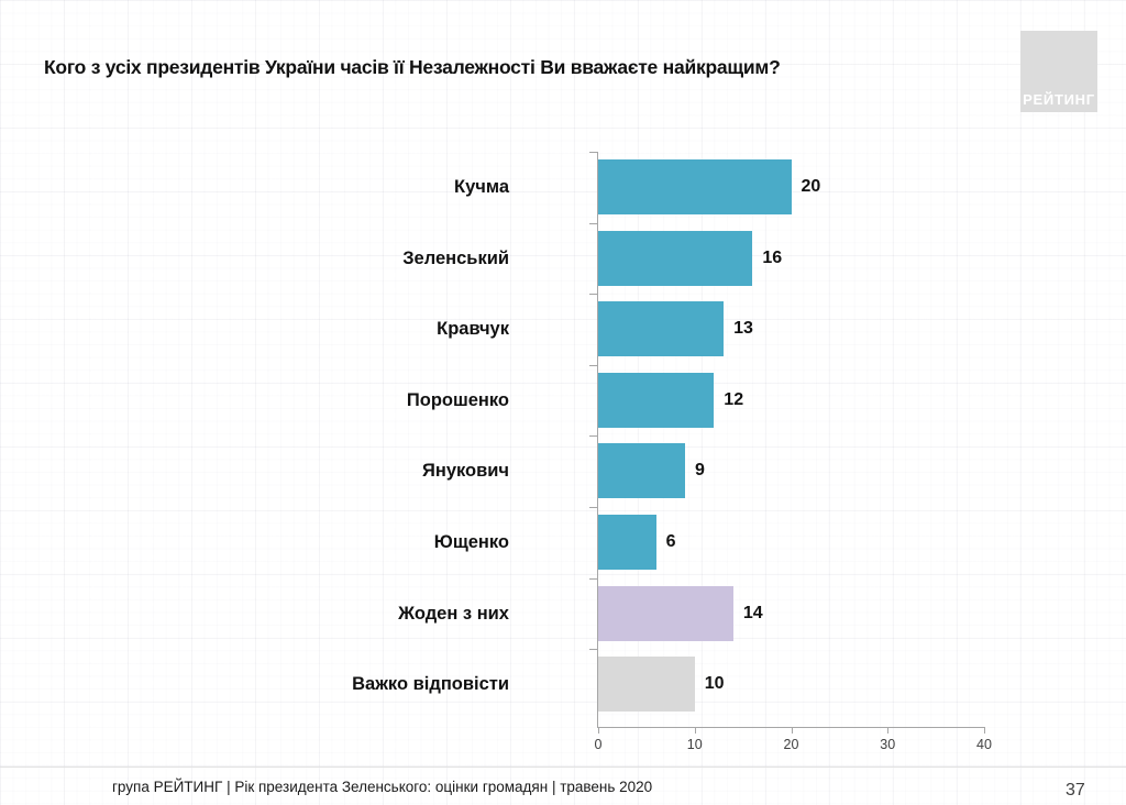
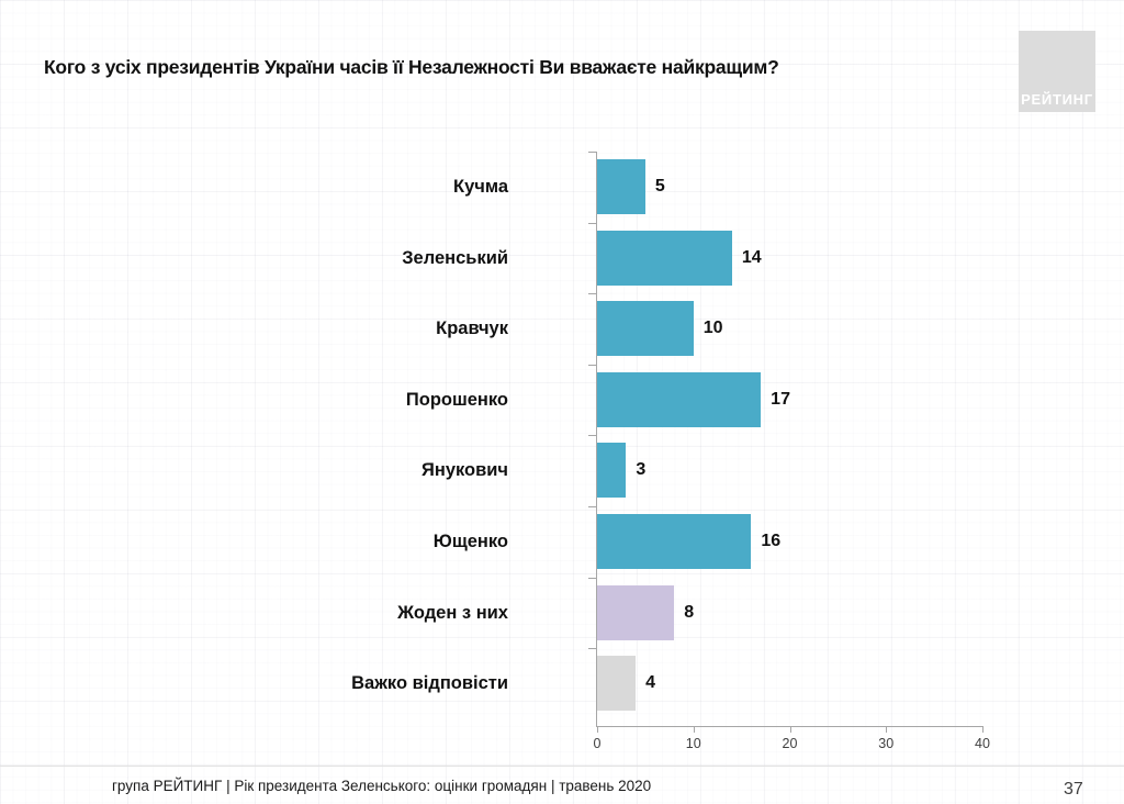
Кучма: 20 -> 5
Зеленський: 16 -> 14
Кравчук: 13 -> 10
Порошенко: 12 -> 17
Янукович: 9 -> 3
Ющенко: 6 -> 16
Жоден з них: 14 -> 8
Важко відповісти: 10 -> 4
